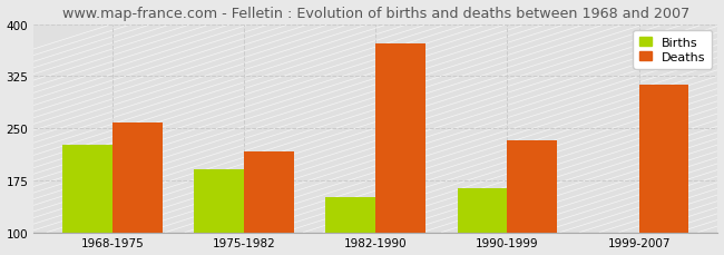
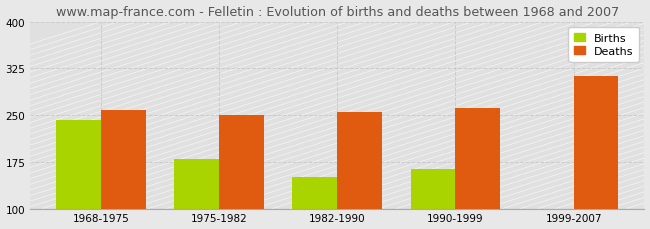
Births/1968-1975: 226 -> 242
Births/1975-1982: 190 -> 179
Deaths/1975-1982: 216 -> 250
Deaths/1982-1990: 372 -> 255
Deaths/1990-1999: 232 -> 261
